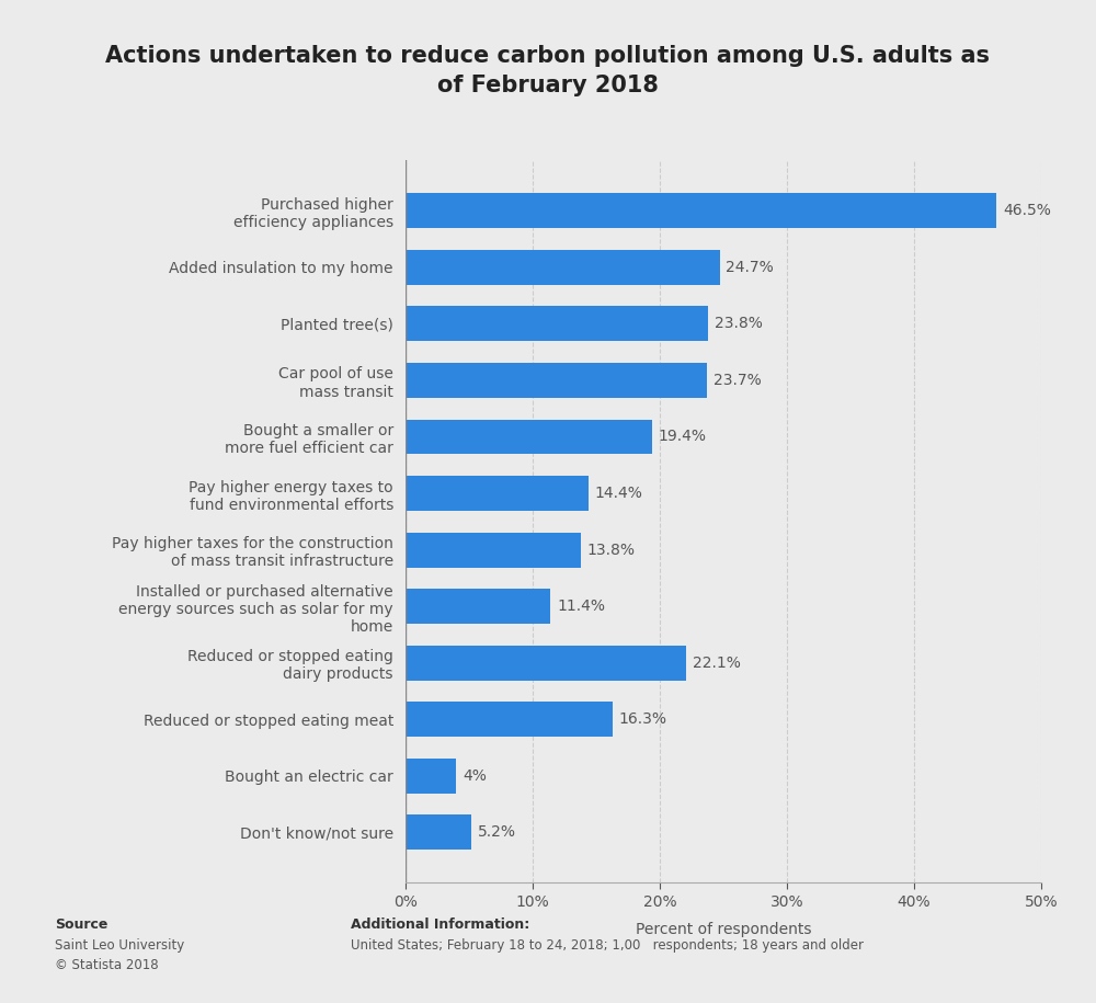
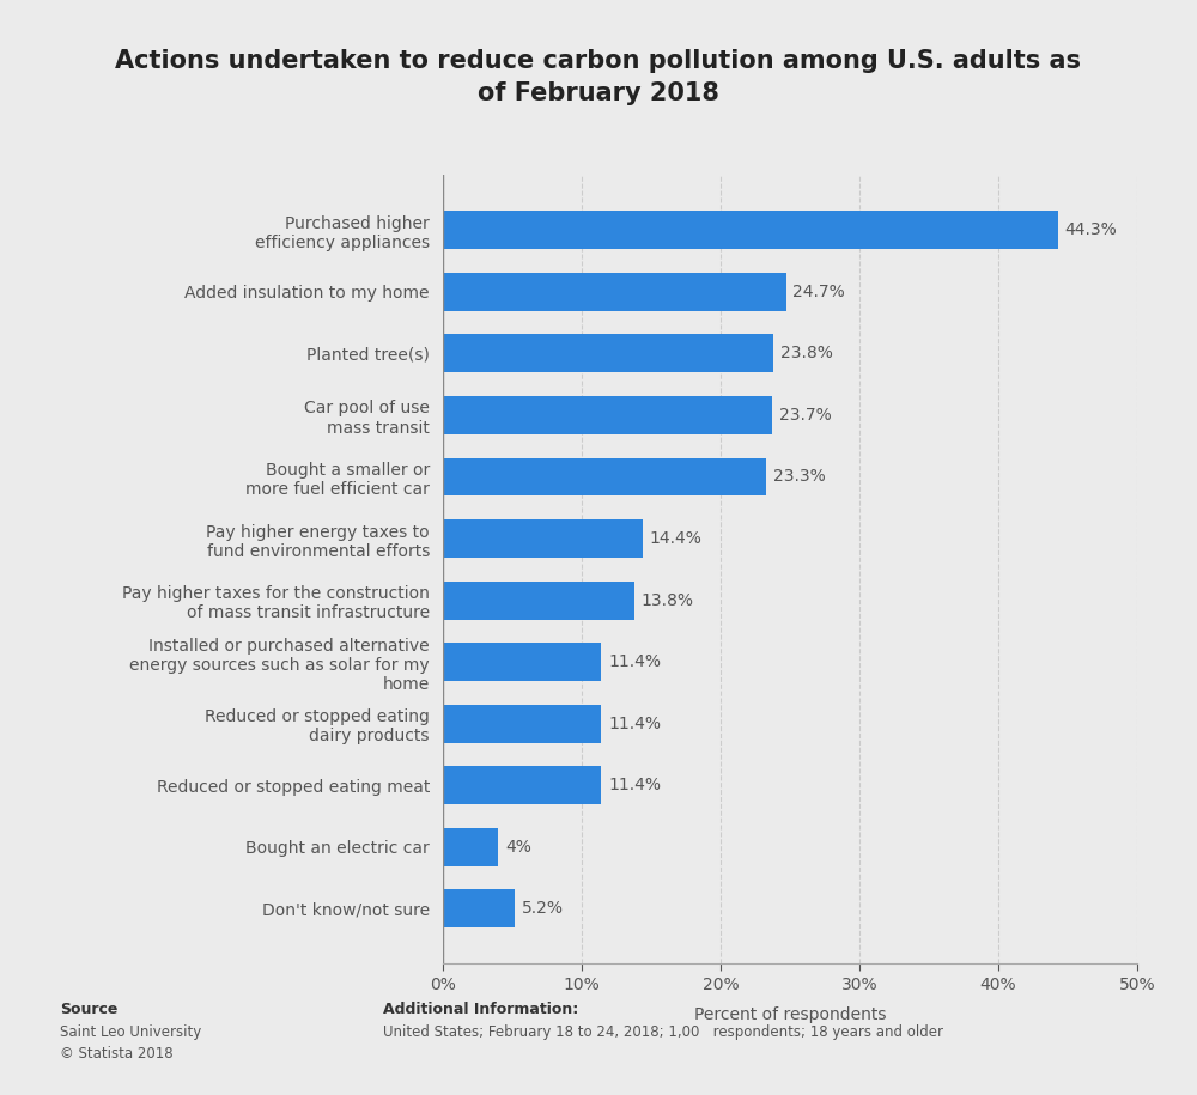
Purchased higher efficiency appliances: 46.5% -> 44.3%
Bought a smaller or more fuel efficient car: 19.4% -> 23.3%
Reduced or stopped eating dairy products: 22.1% -> 11.4%
Reduced or stopped eating meat: 16.3% -> 11.4%
